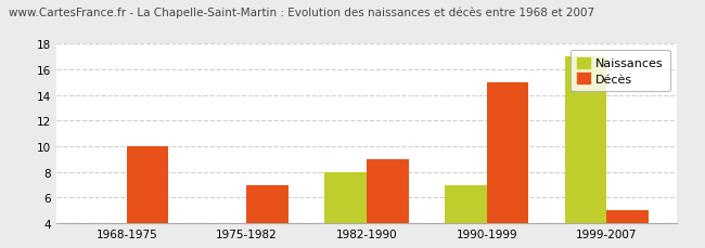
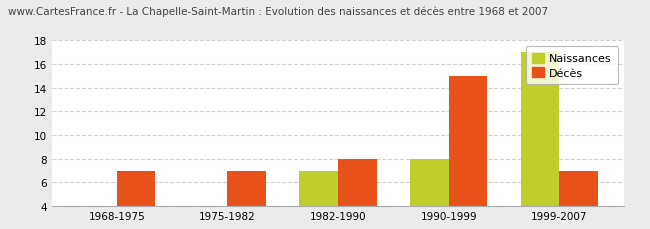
Décès/1968-1975: 10 -> 7
Naissances/1982-1990: 8 -> 7
Décès/1982-1990: 9 -> 8
Naissances/1990-1999: 7 -> 8
Décès/1999-2007: 5 -> 7
